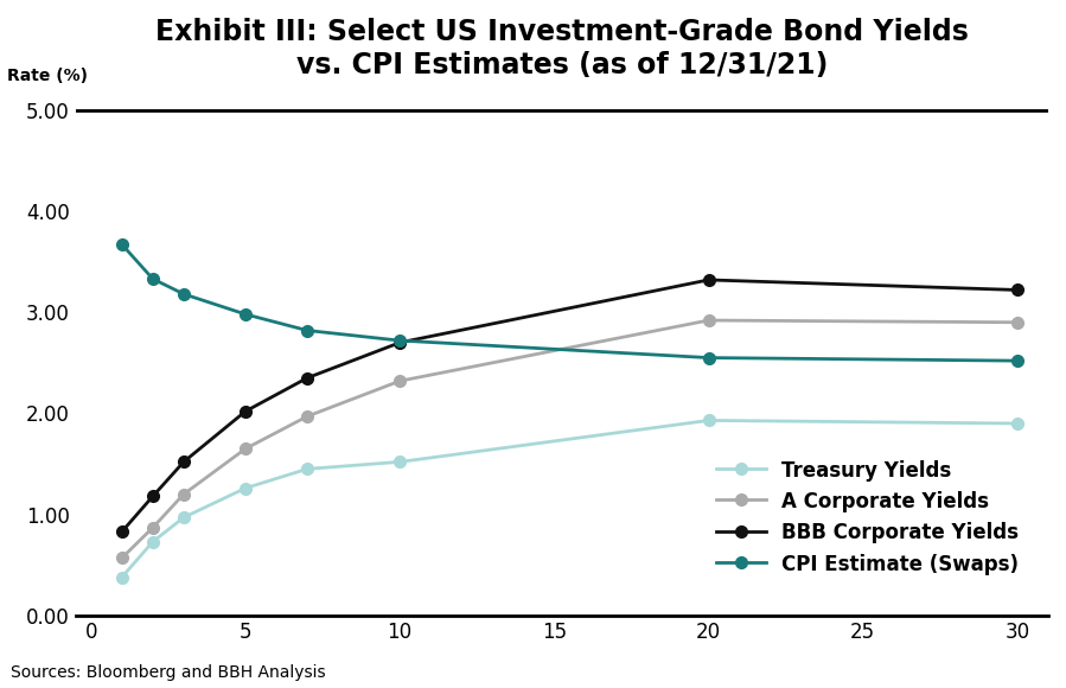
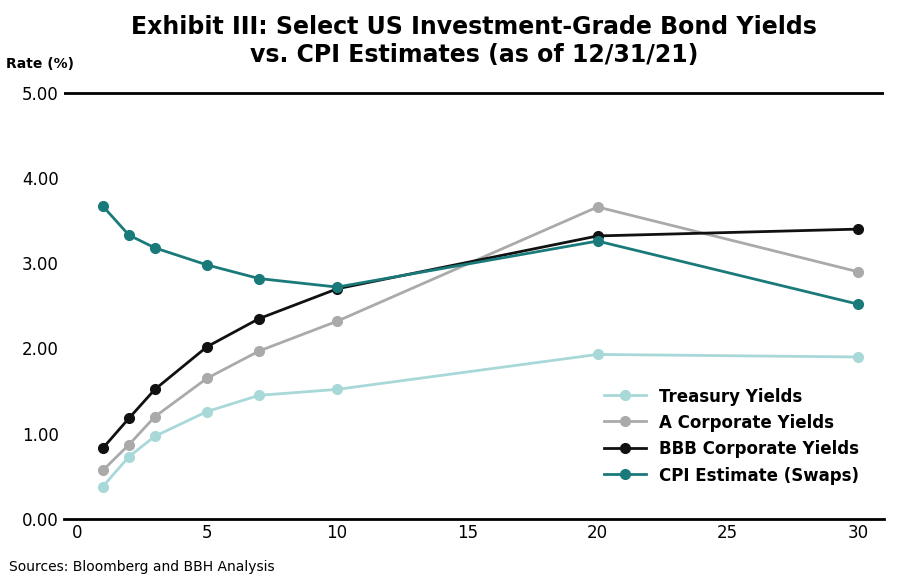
A Corporate Yields/20: 2.92 -> 3.66
CPI Estimate (Swaps)/20: 2.55 -> 3.26
BBB Corporate Yields/30: 3.22 -> 3.40
